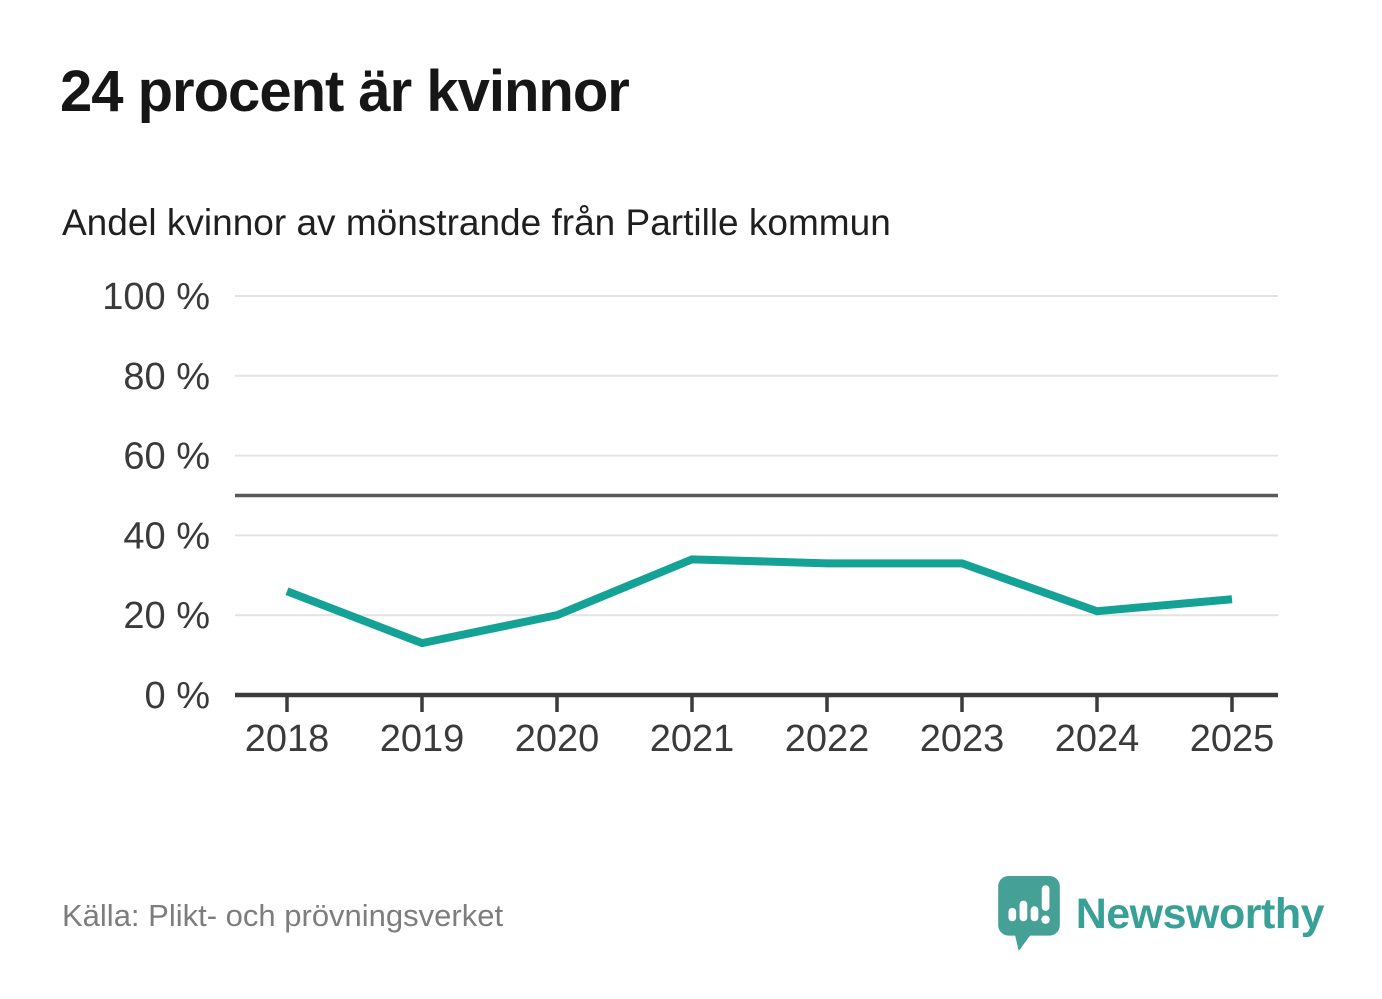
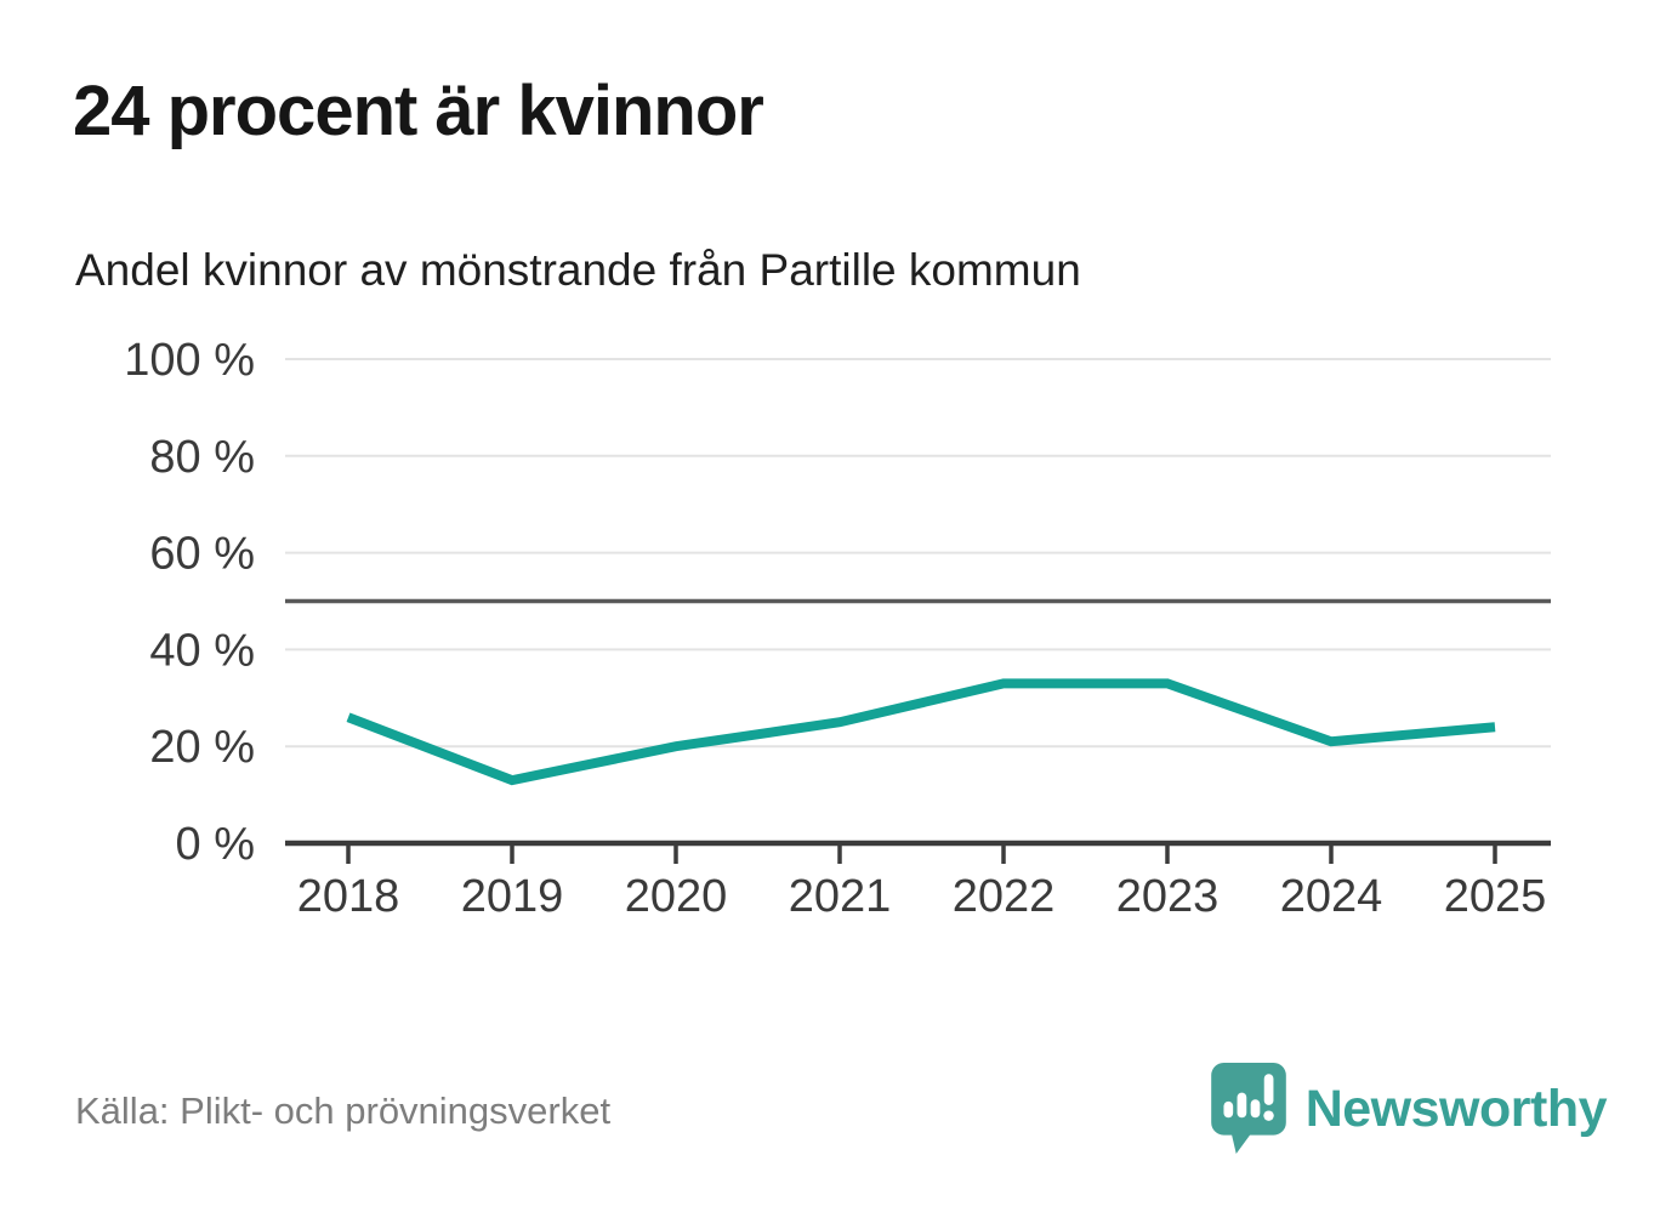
2021: 34% -> 25%
